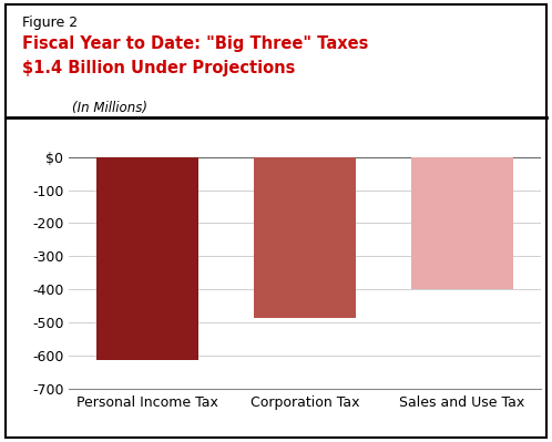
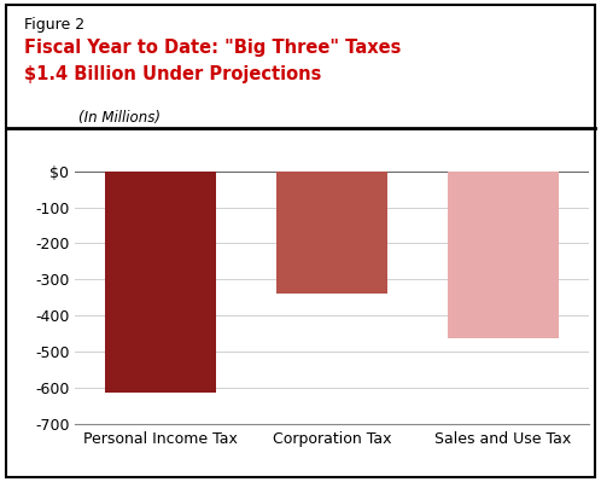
Corporation Tax: -485 -> -340
Sales and Use Tax: -400 -> -462
